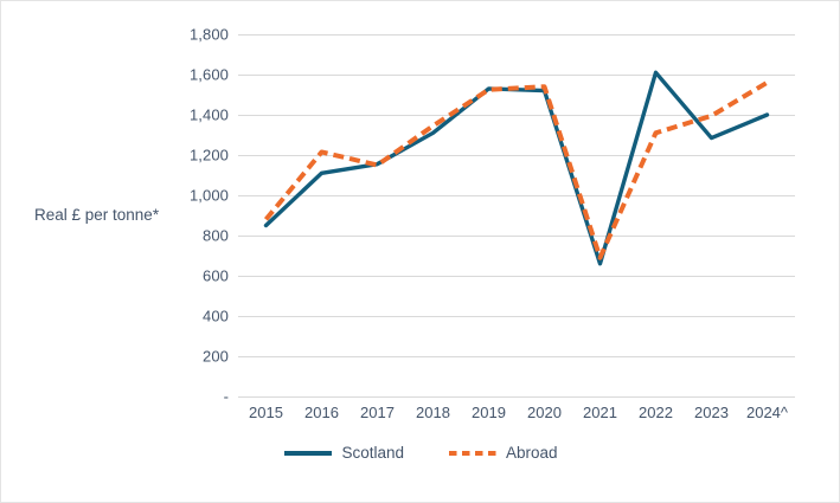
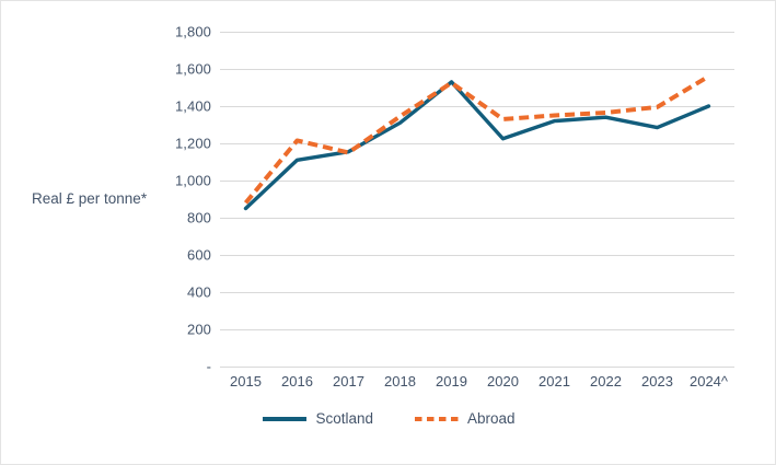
Scotland/2020: 1520 -> 1220
Abroad/2020: 1540 -> 1330
Scotland/2021: 660 -> 1320
Abroad/2021: 690 -> 1350
Scotland/2022: 1610 -> 1340
Abroad/2022: 1310 -> 1360
